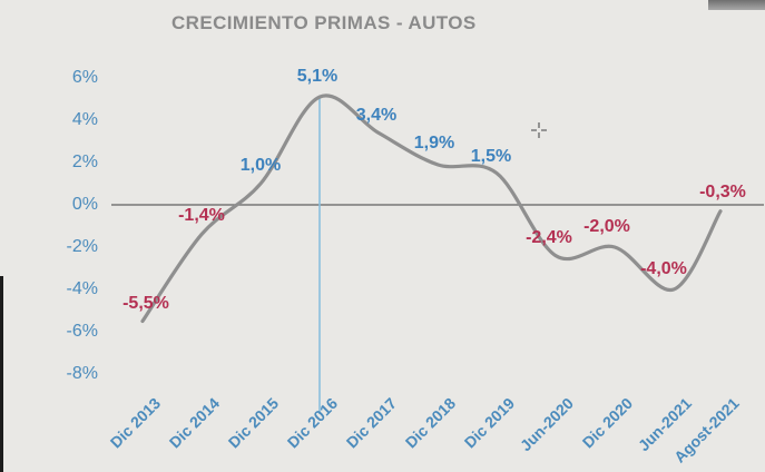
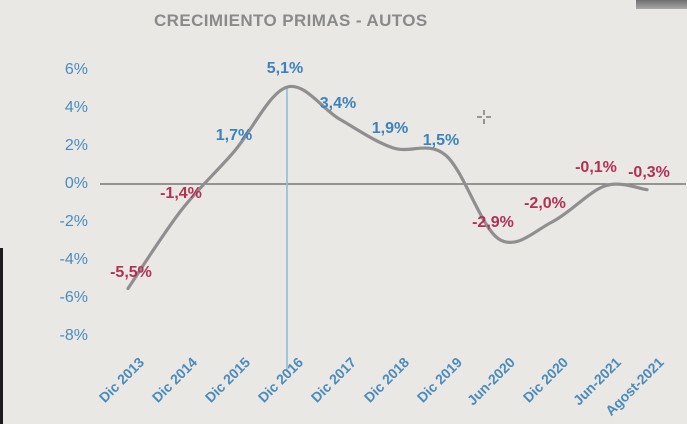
Dic 2015: 1,0% -> 1,7%
Jun-2020: -2,4% -> -2,9%
Jun-2021: -4,0% -> -0,1%
